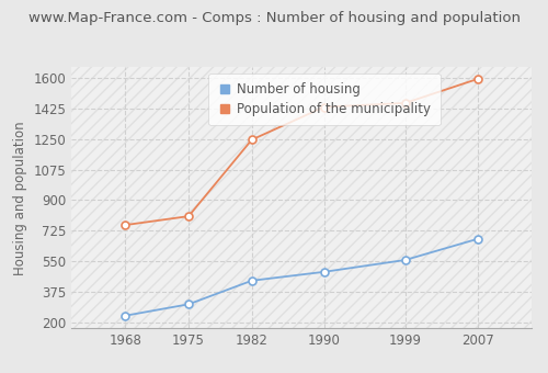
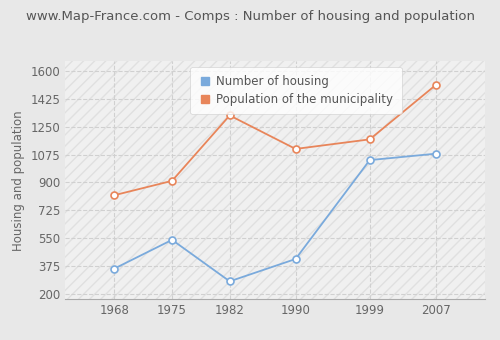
Number of housing/1968: 240 -> 360
Population of the municipality/1968: 760 -> 820
Number of housing/1975: 300 -> 540
Population of the municipality/1975: 810 -> 910
Number of housing/1982: 440 -> 280
Population of the municipality/1982: 1240 -> 1320
Number of housing/1990: 490 -> 420
Population of the municipality/1990: 1430 -> 1110
Number of housing/1999: 560 -> 1040
Population of the municipality/1999: 1460 -> 1170
Number of housing/2007: 680 -> 1080
Population of the municipality/2007: 1590 -> 1510
